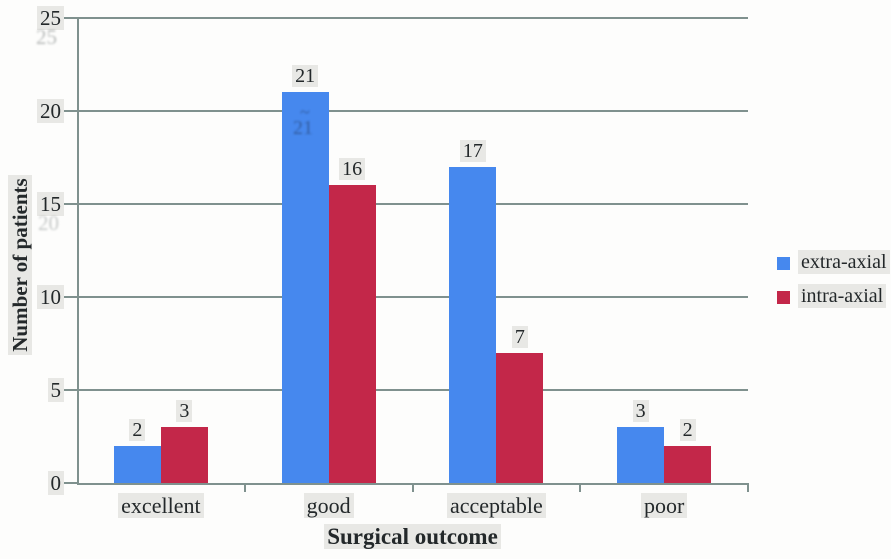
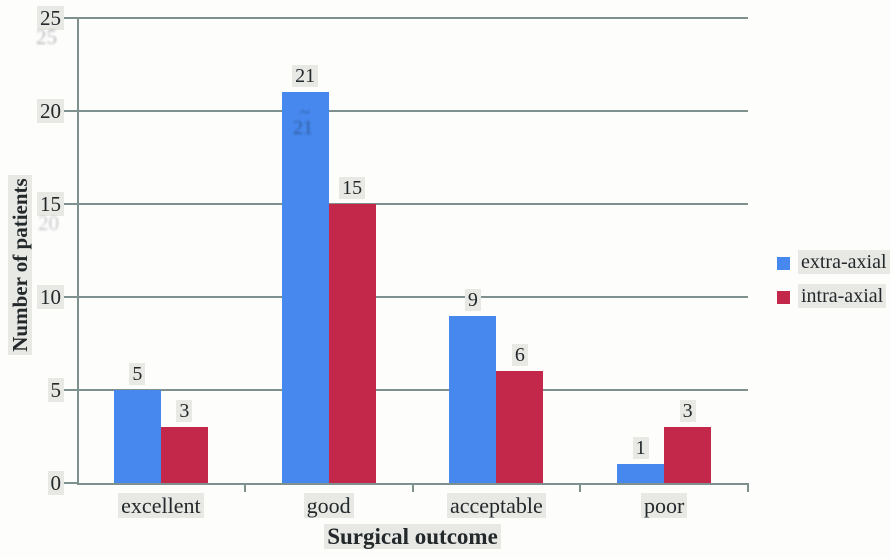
extra-axial/excellent: 2 -> 5
intra-axial/good: 16 -> 15
extra-axial/acceptable: 17 -> 9
intra-axial/acceptable: 7 -> 6
extra-axial/poor: 3 -> 1
intra-axial/poor: 2 -> 3
